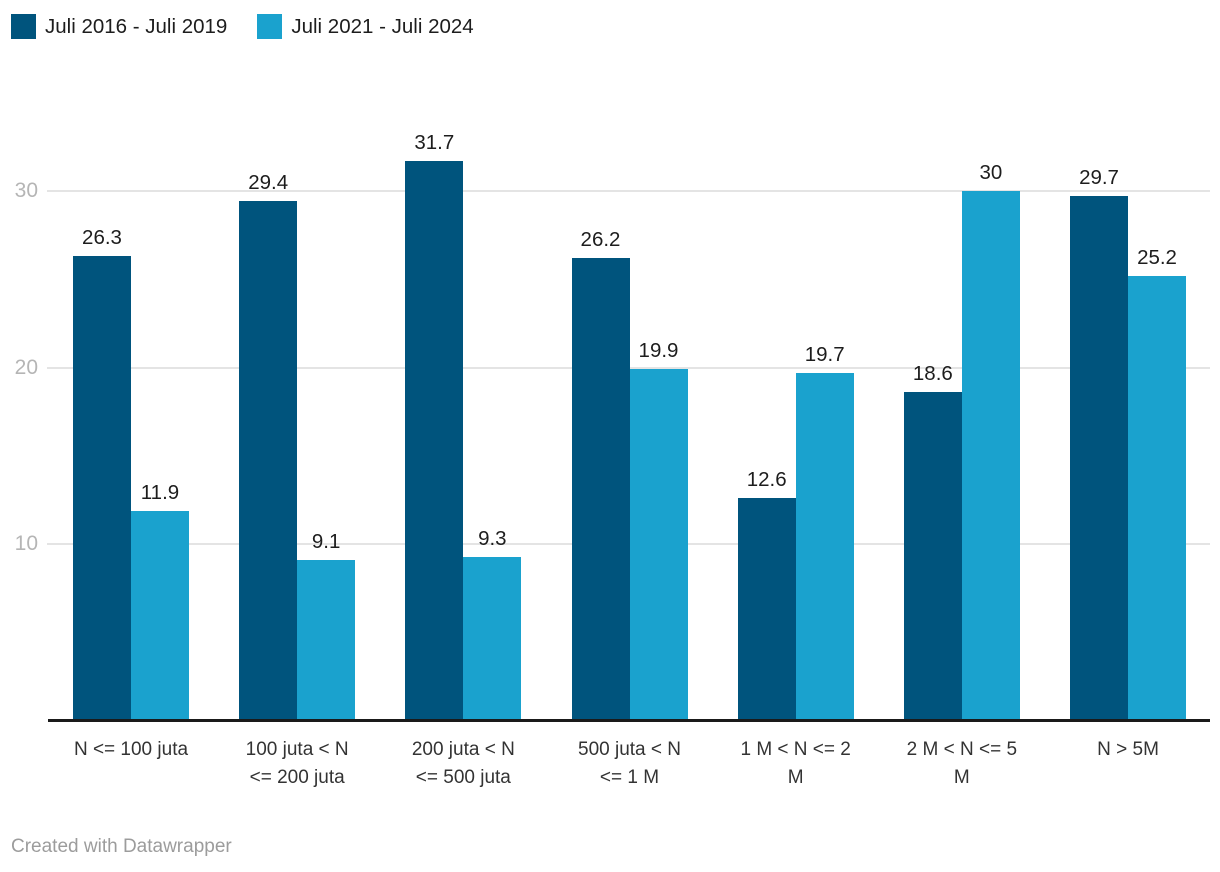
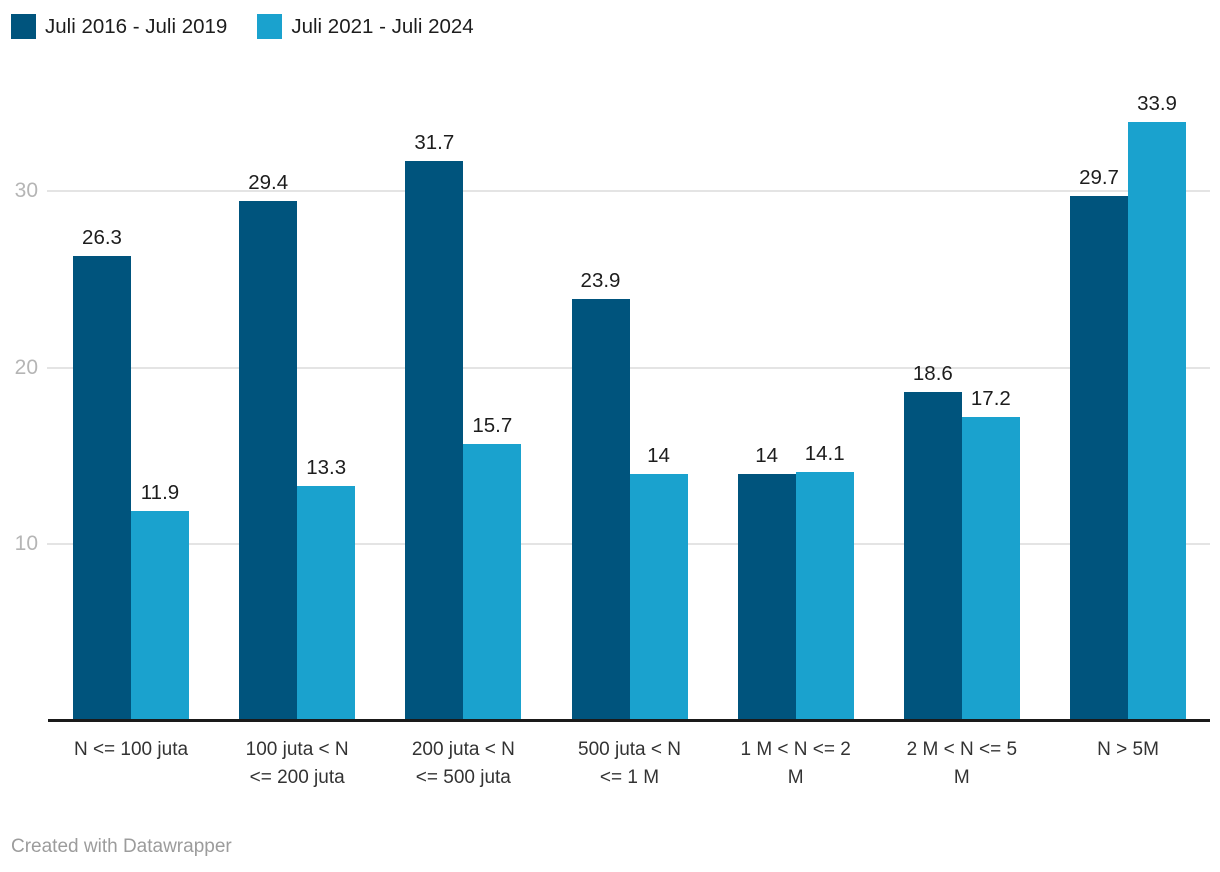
Juli 2021 - Juli 2024/100 juta < N <= 200 juta: 9.1 -> 13.3
Juli 2021 - Juli 2024/200 juta < N <= 500 juta: 9.3 -> 15.7
Juli 2016 - Juli 2019/500 juta < N <= 1 M: 26.2 -> 23.9
Juli 2021 - Juli 2024/500 juta < N <= 1 M: 19.9 -> 14
Juli 2016 - Juli 2019/1 M < N <= 2 M: 12.6 -> 14
Juli 2021 - Juli 2024/1 M < N <= 2 M: 19.7 -> 14.1
Juli 2021 - Juli 2024/2 M < N <= 5 M: 30 -> 17.2
Juli 2021 - Juli 2024/N > 5M: 25.2 -> 33.9
